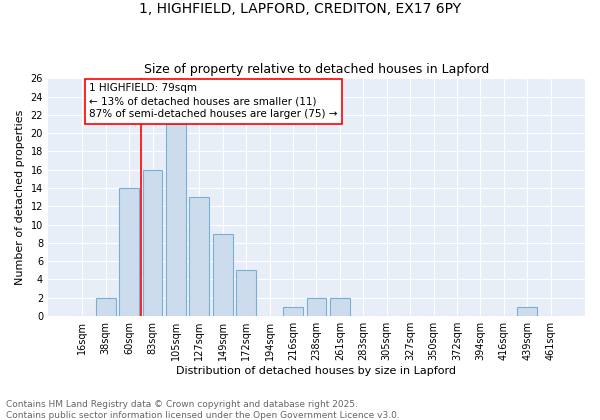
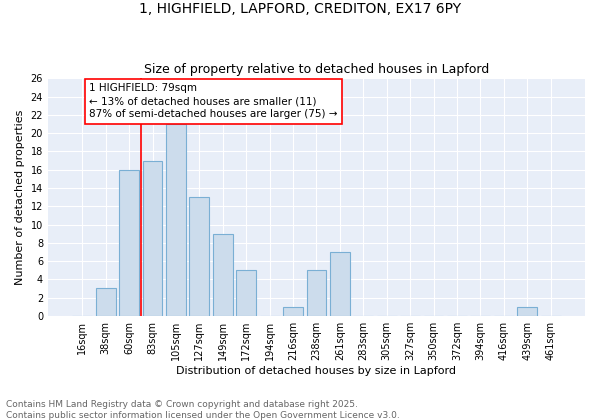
38sqm: 2 -> 3
60sqm: 14 -> 16
83sqm: 16 -> 17
238sqm: 2 -> 5
261sqm: 2 -> 7
